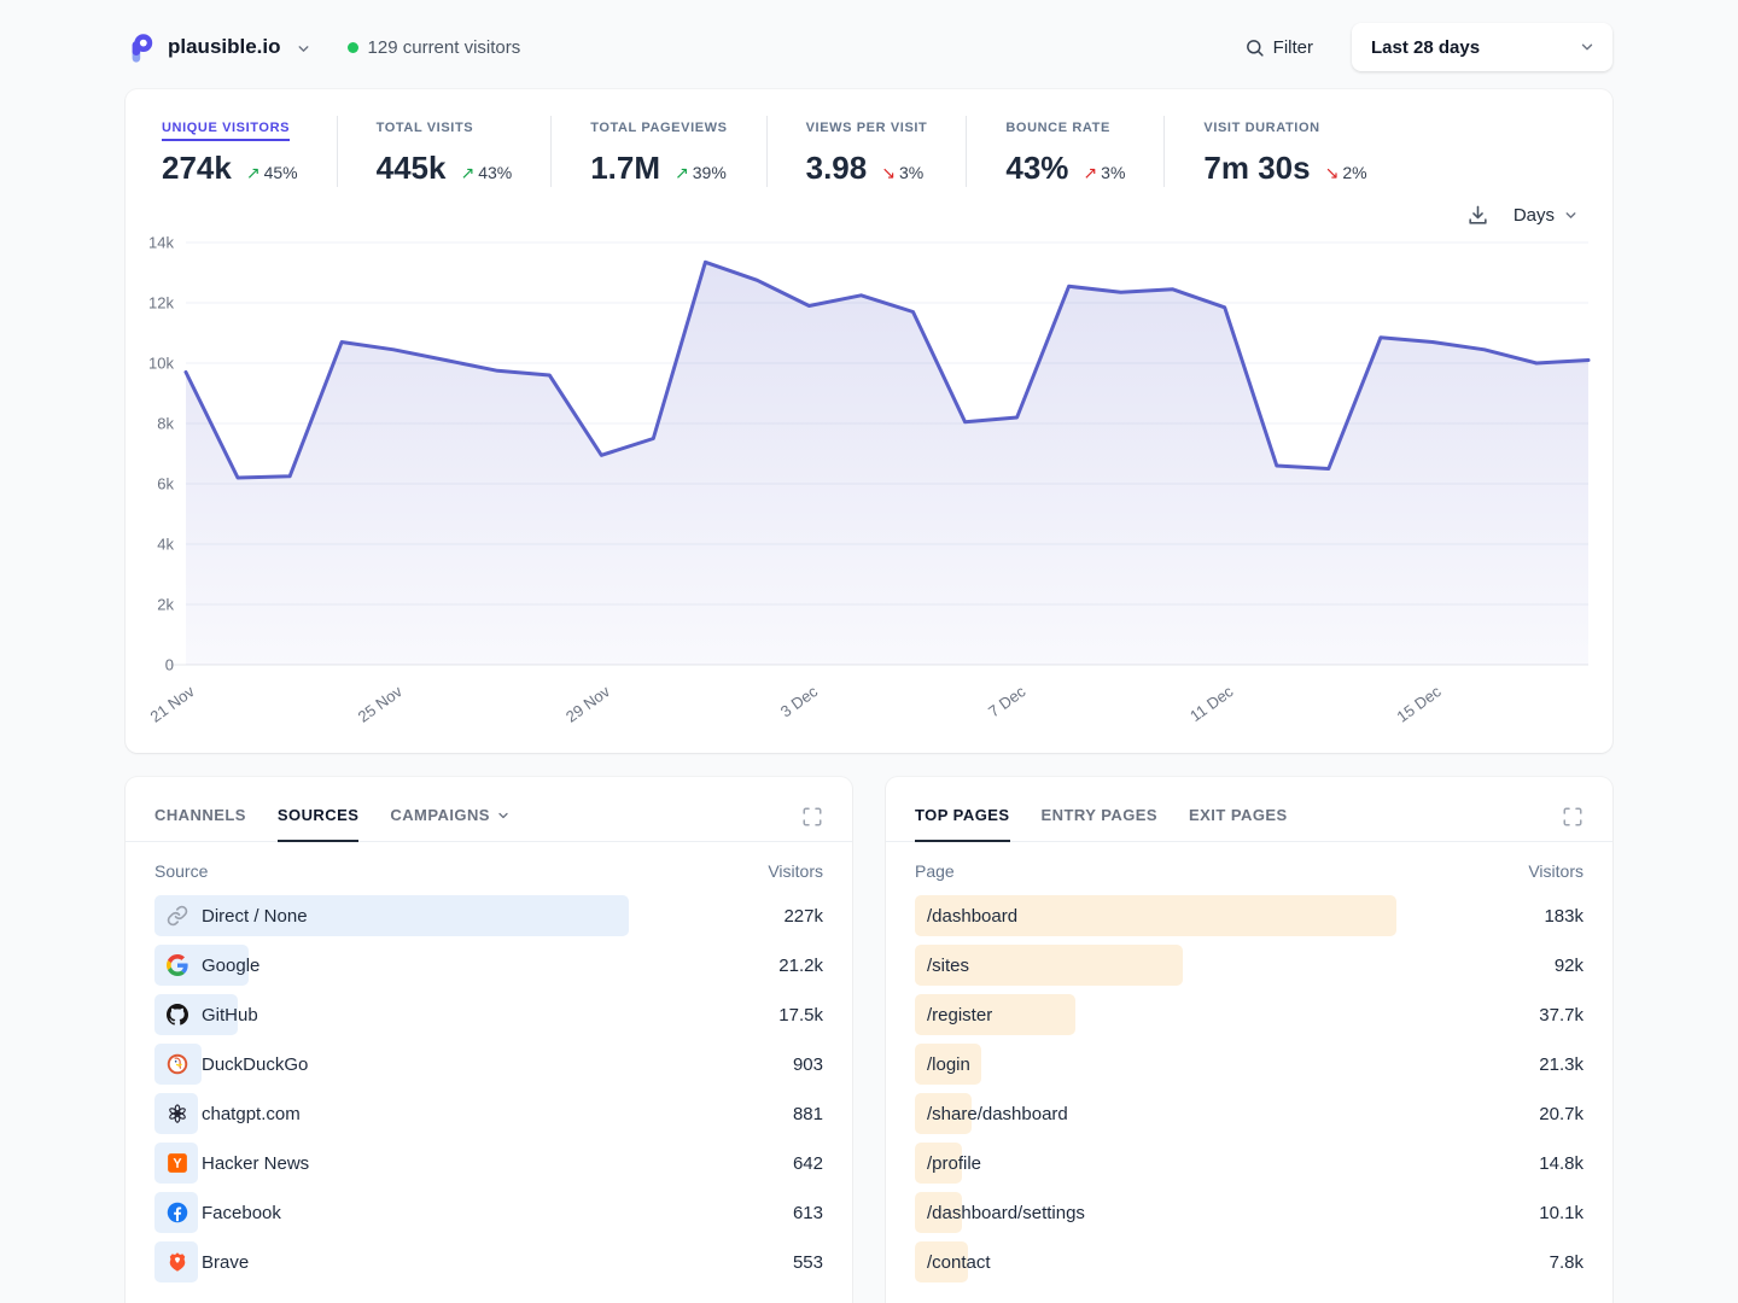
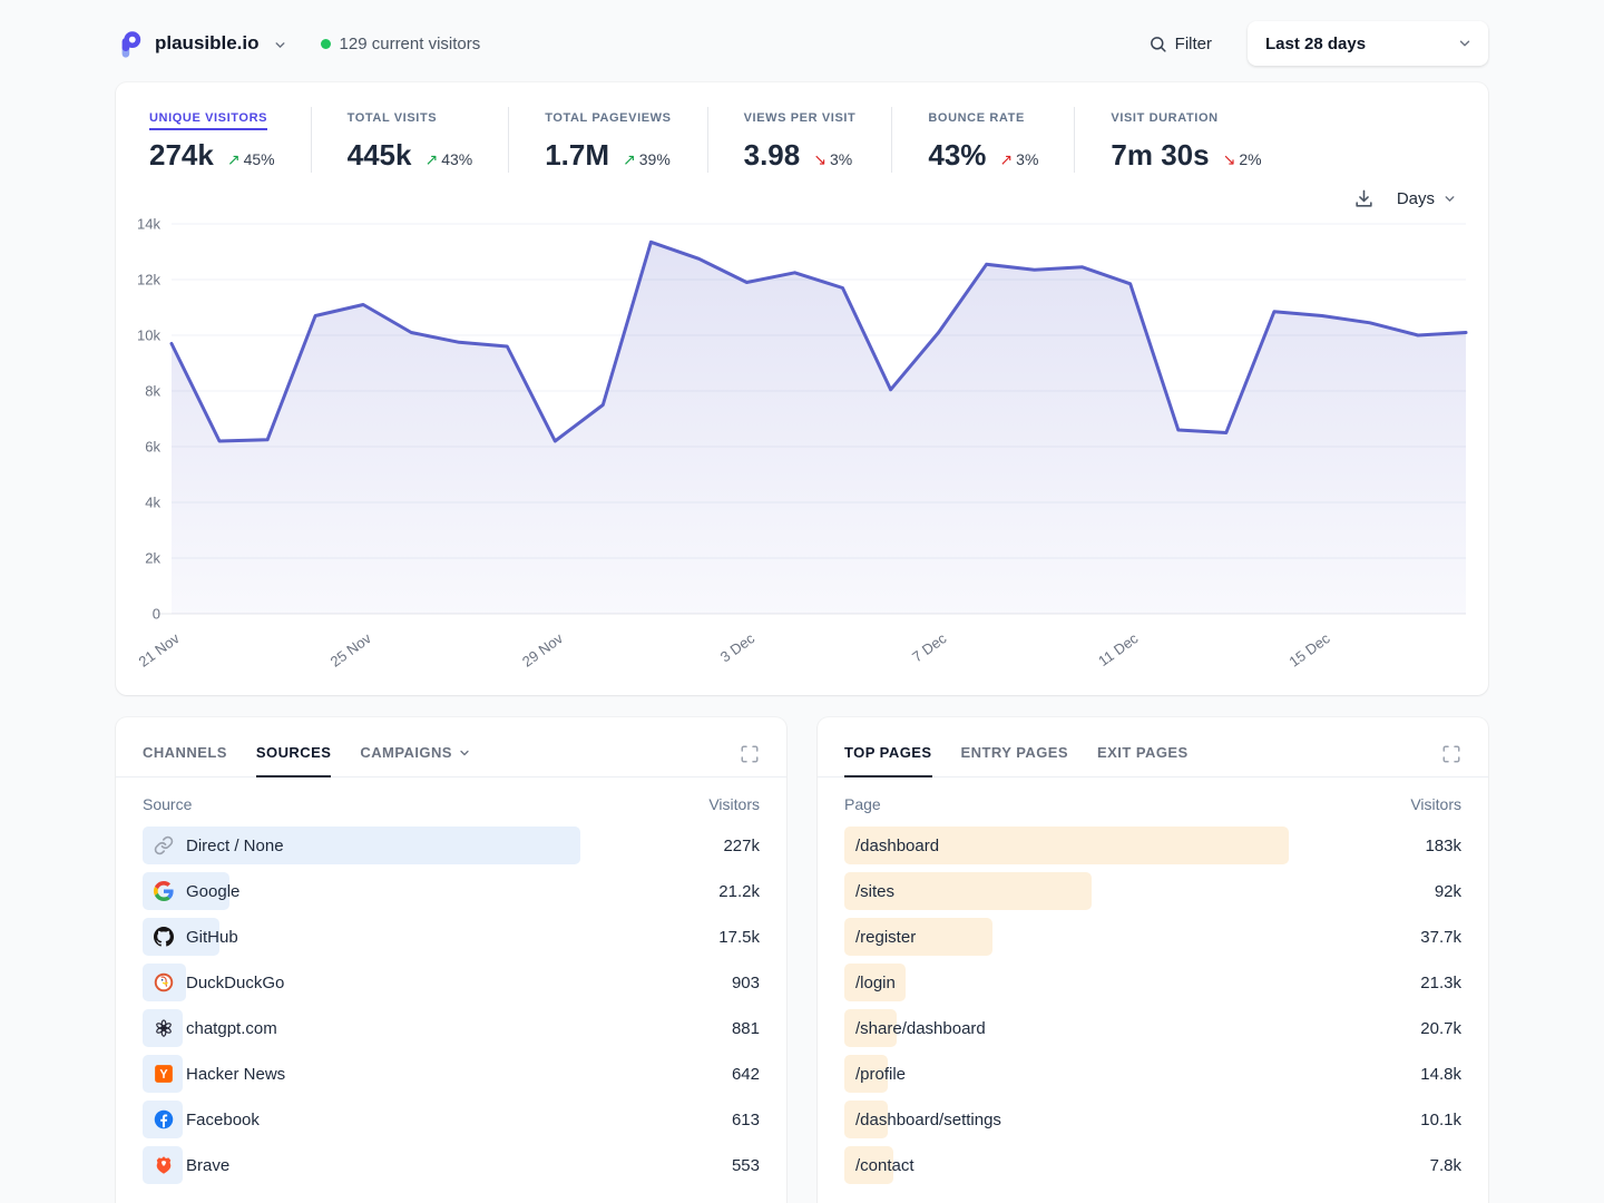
25 Nov: 10.4k -> 11.1k
29 Nov: 7.0k -> 6.2k
7 Dec: 8.2k -> 10.1k
